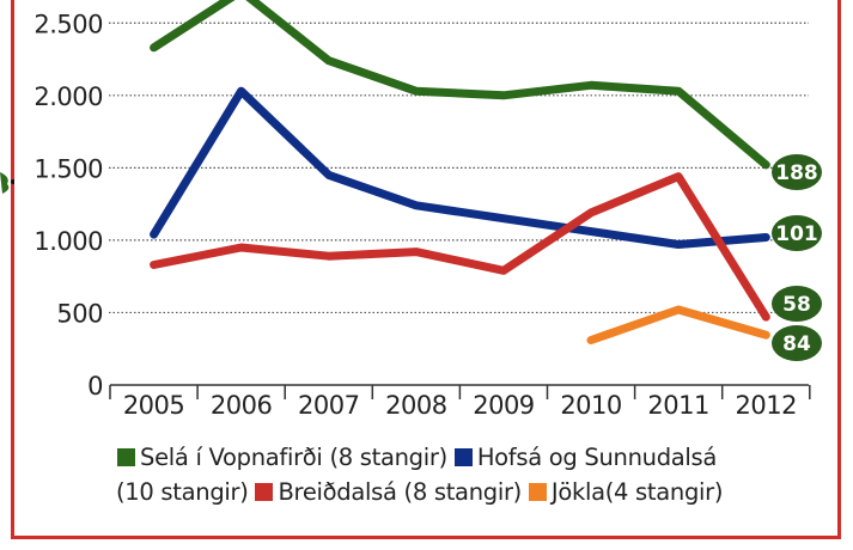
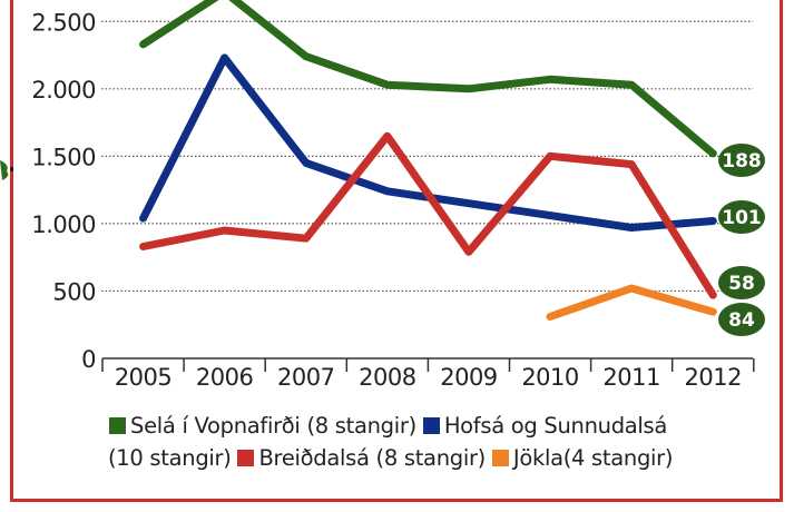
Hofsá og Sunnudalsá (10 stangir)/2006: 2030 -> 2230
Breiðdalsá (8 stangir)/2008: 920 -> 1650
Breiðdalsá (8 stangir)/2010: 1190 -> 1500
